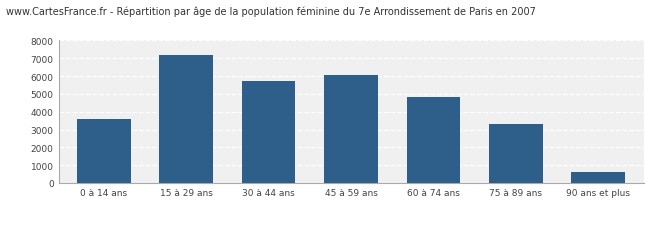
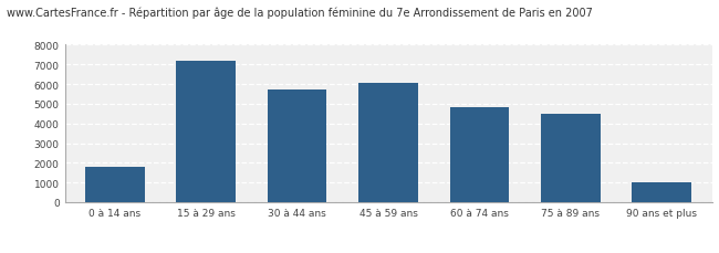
0 à 14 ans: 3600 -> 1800
75 à 89 ans: 3300 -> 4500
90 ans et plus: 600 -> 1000
